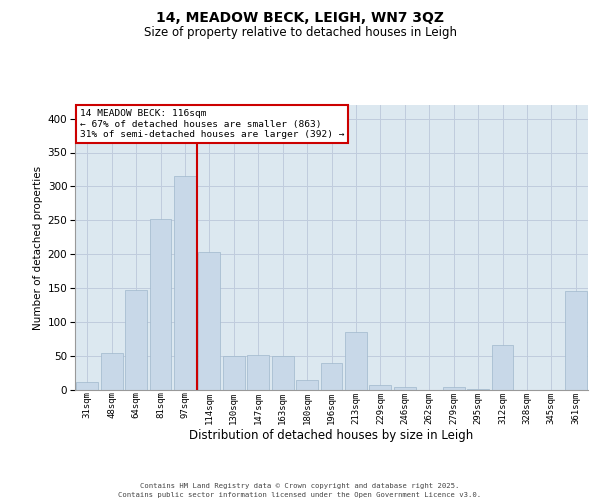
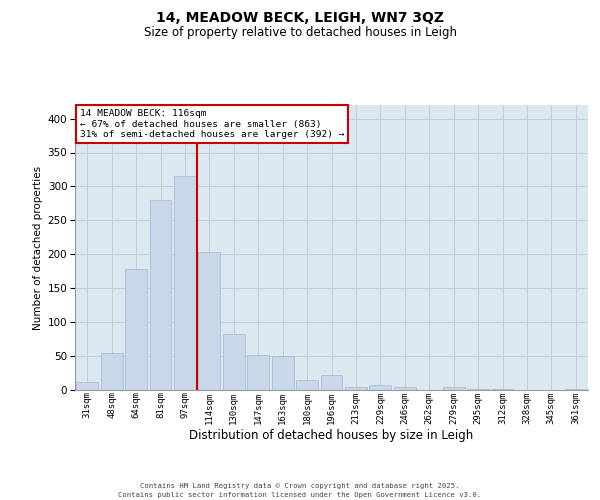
64sqm: 148 -> 178
81sqm: 252 -> 280
130sqm: 50 -> 83
196sqm: 40 -> 22
213sqm: 86 -> 4
312sqm: 66 -> 1
361sqm: 146 -> 2
